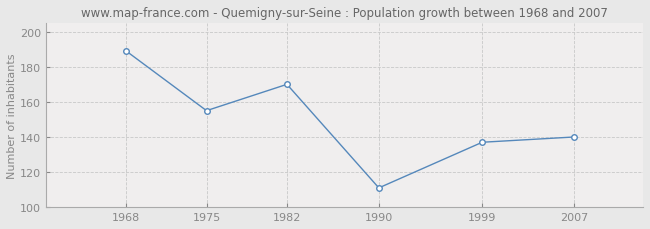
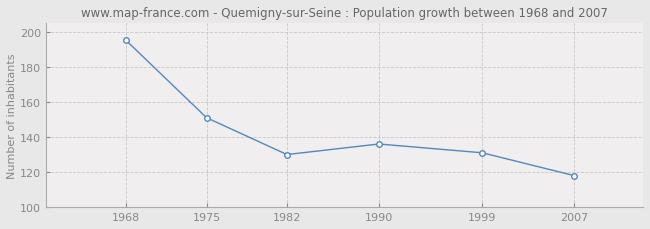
1968: 189 -> 195
1975: 155 -> 151
1982: 170 -> 130
1990: 111 -> 136
1999: 137 -> 131
2007: 140 -> 118
